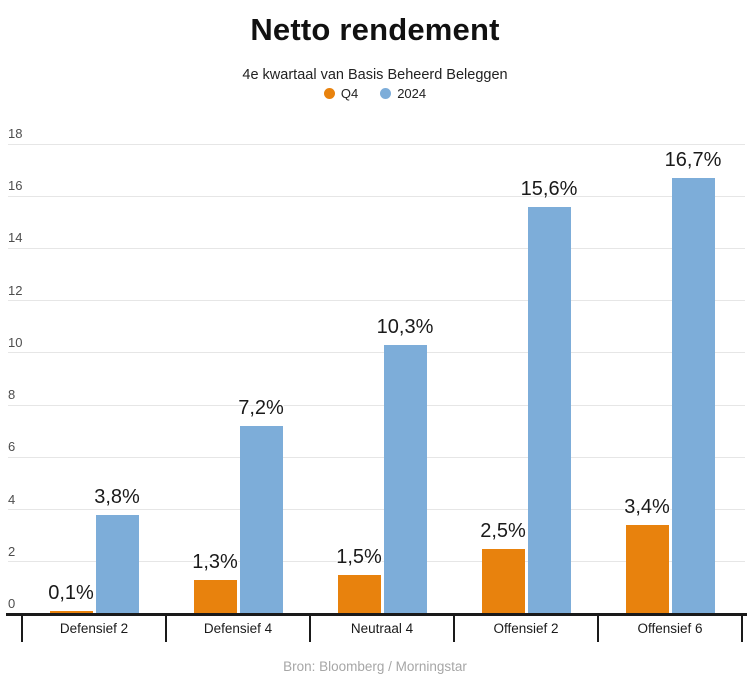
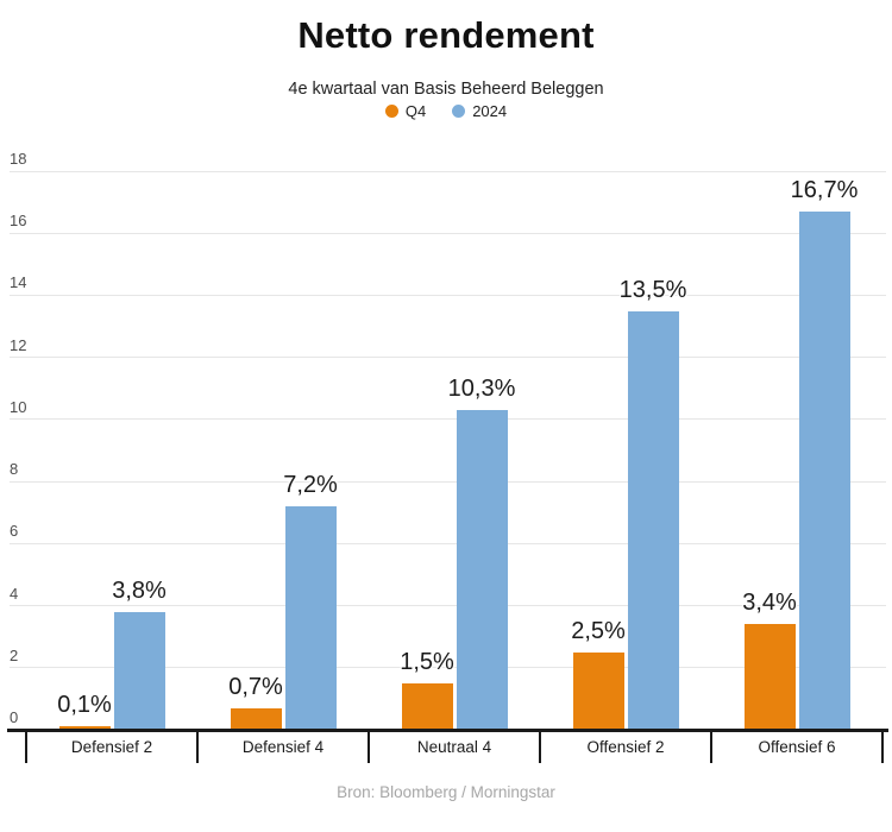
Q4/Defensief 4: 1,3% -> 0,7%
2024/Offensief 2: 15,6% -> 13,5%
